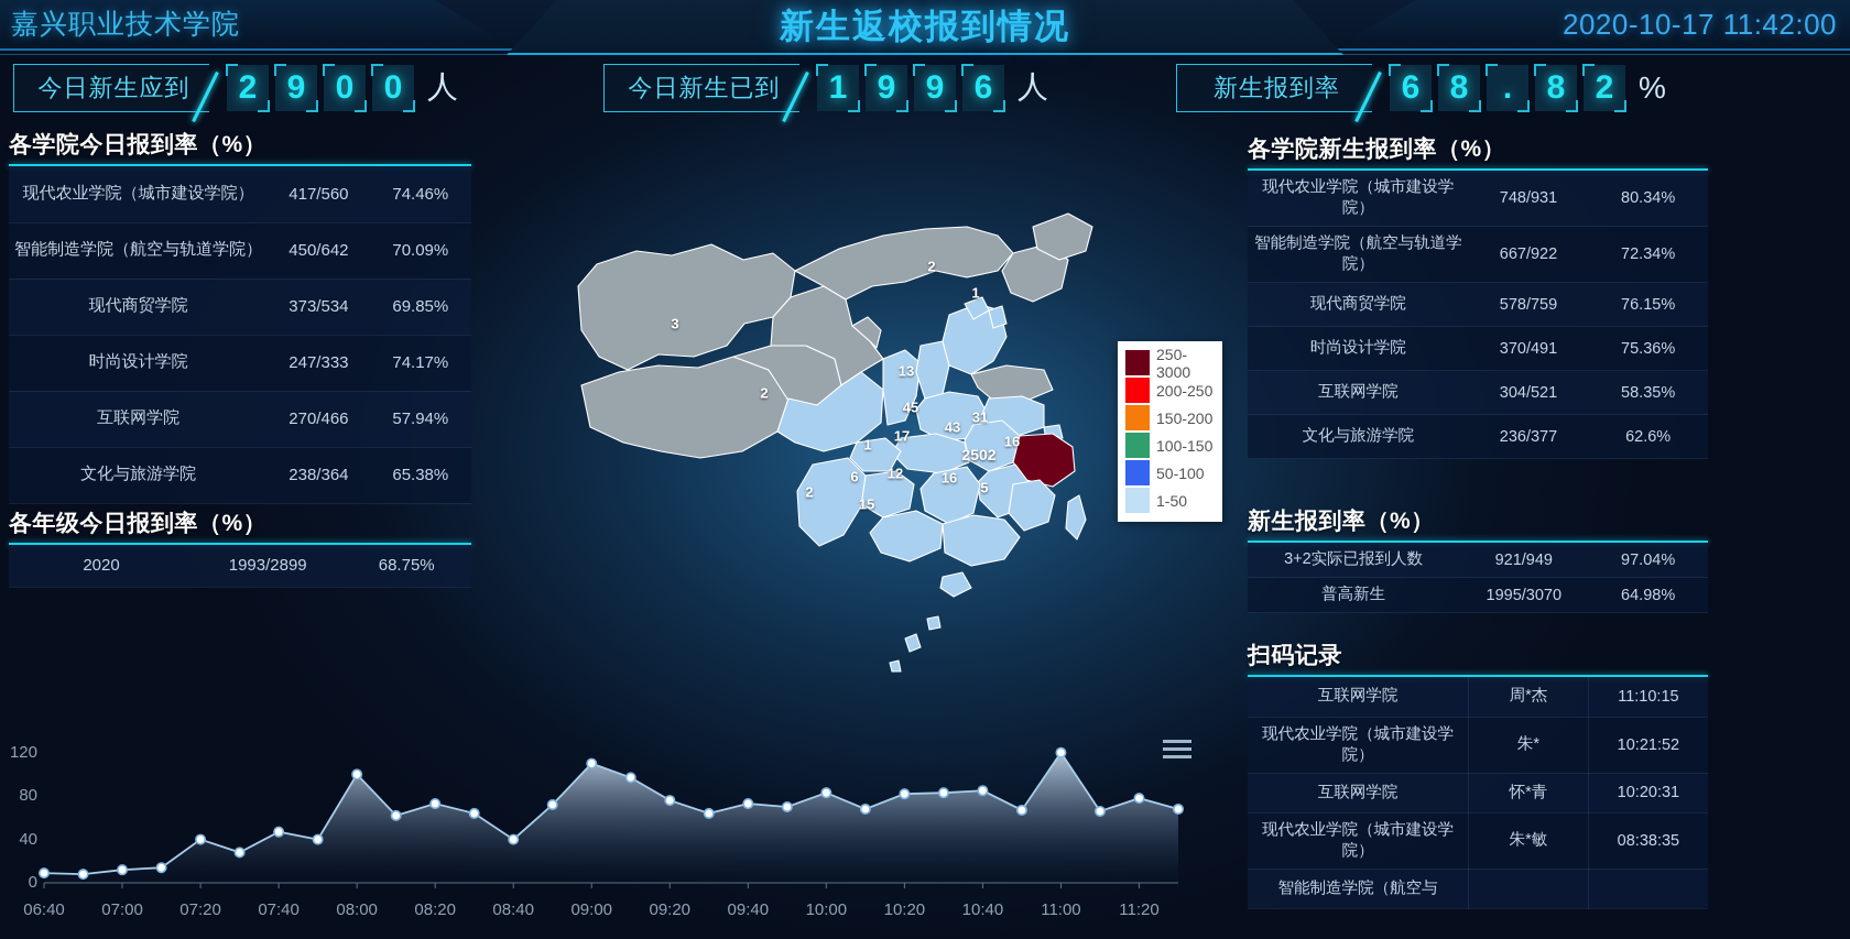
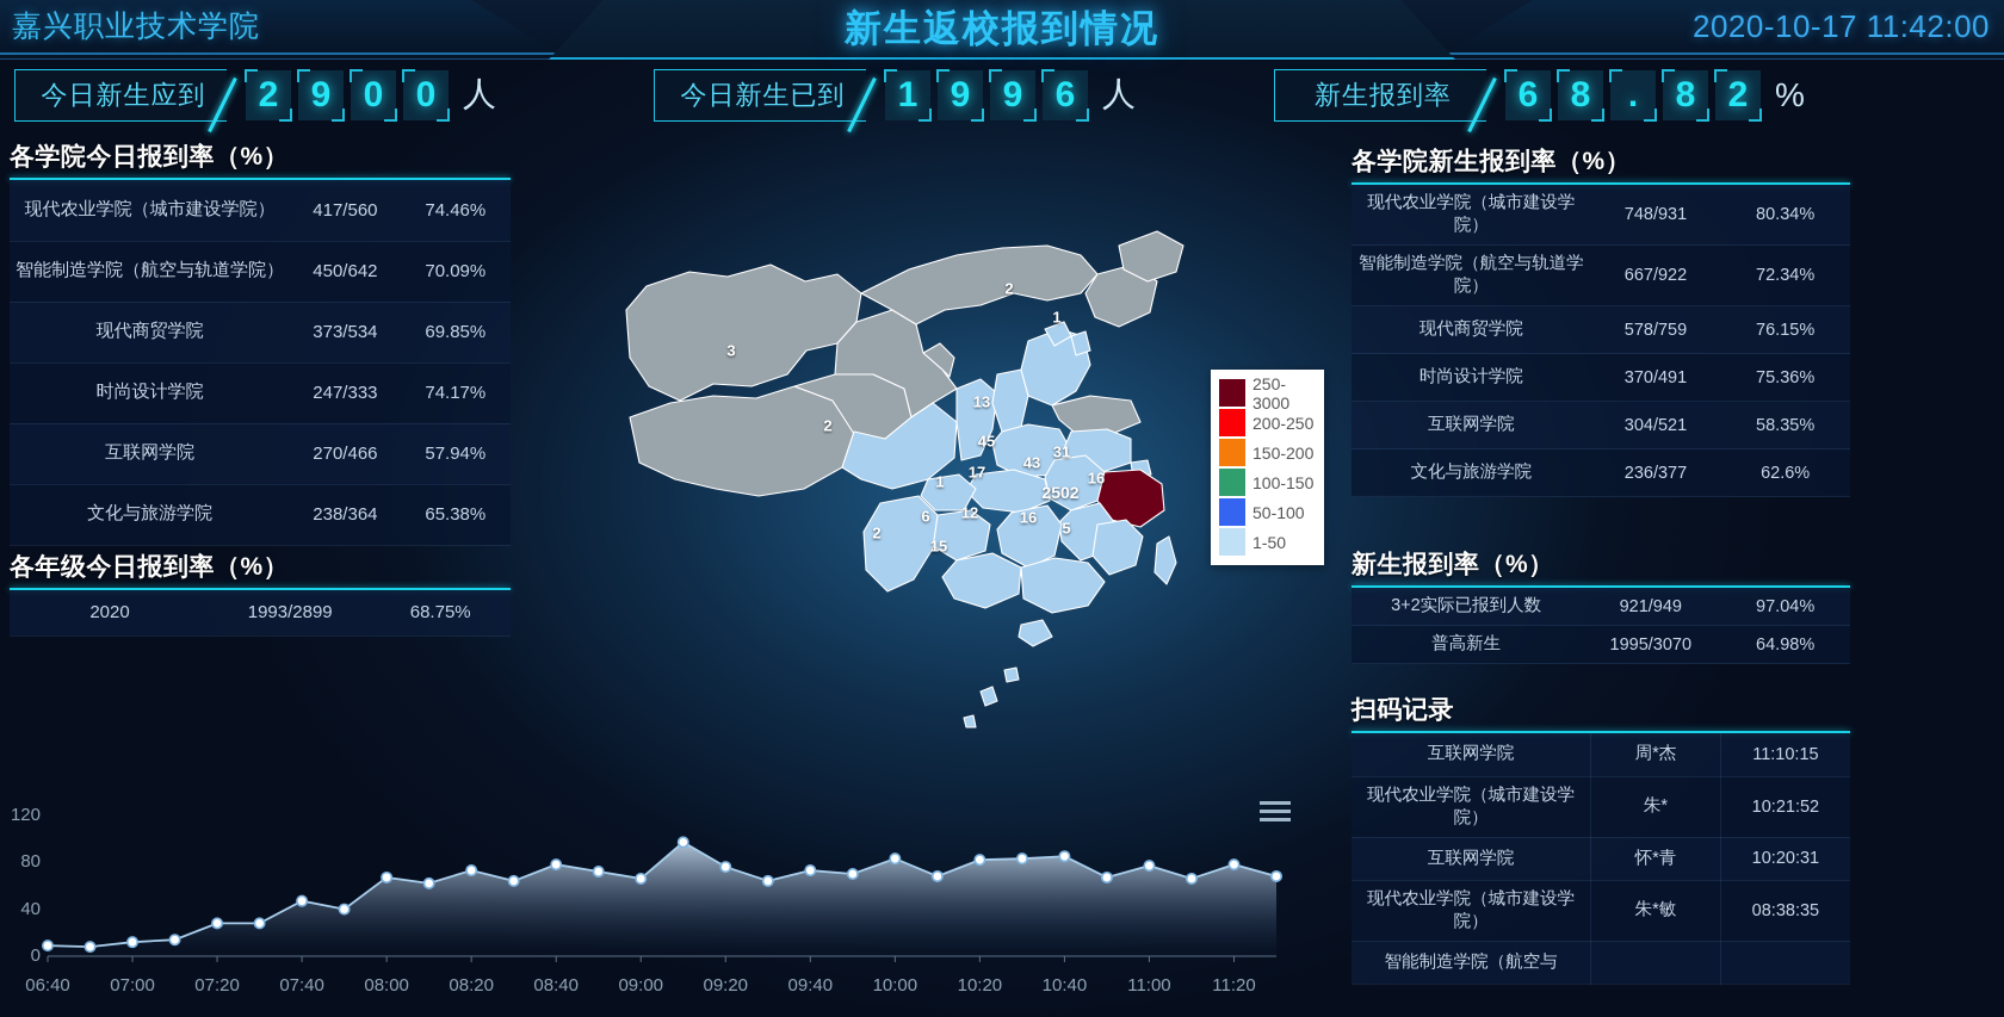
07:20: 40 -> 30
08:00: 100 -> 70
08:40: 40 -> 80
09:00: 110 -> 70
11:00: 120 -> 80
